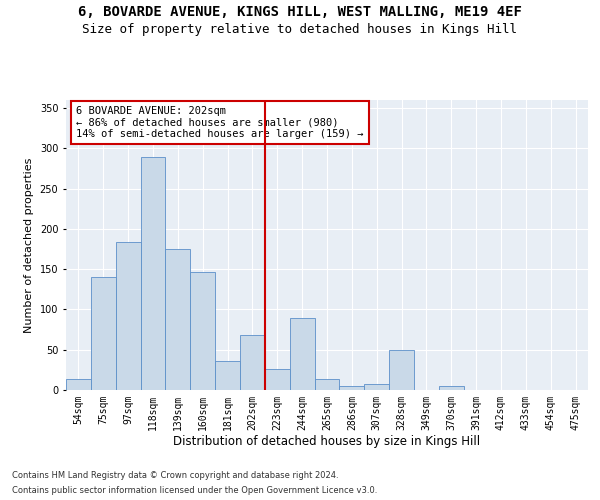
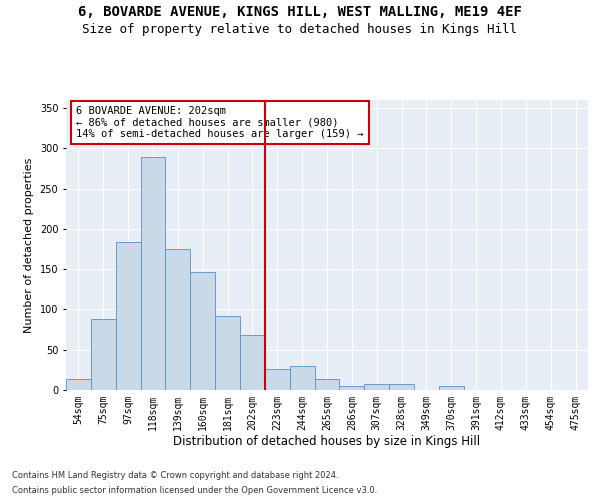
75sqm: 140 -> 88
181sqm: 36 -> 92
244sqm: 90 -> 30
328sqm: 50 -> 8
